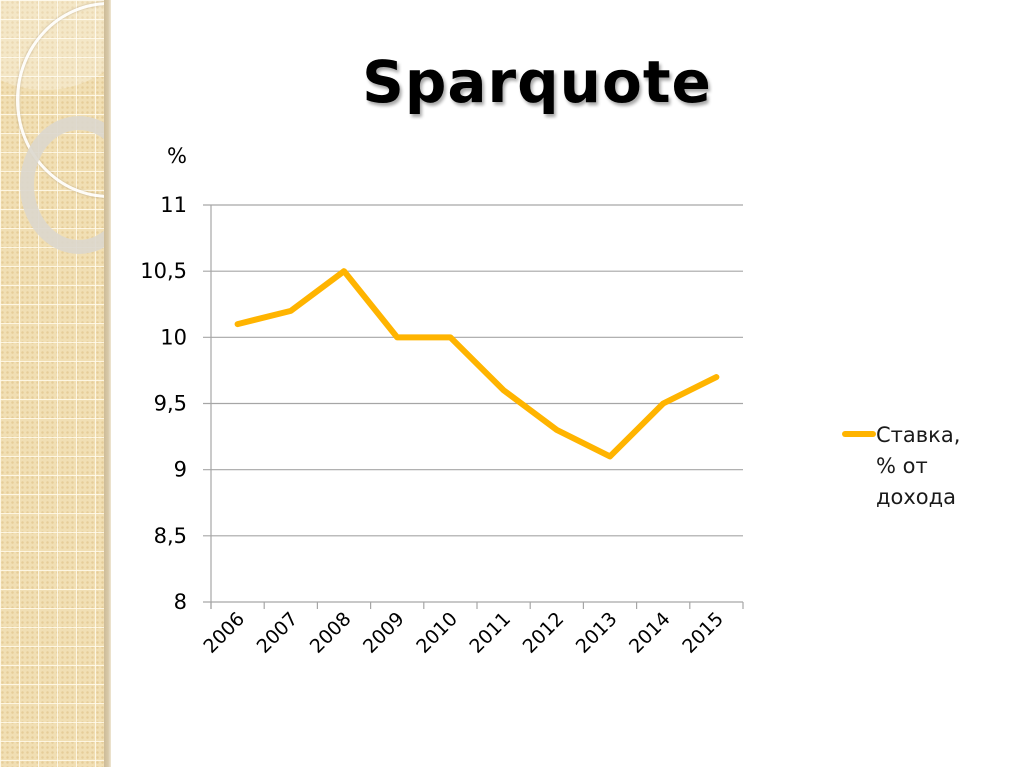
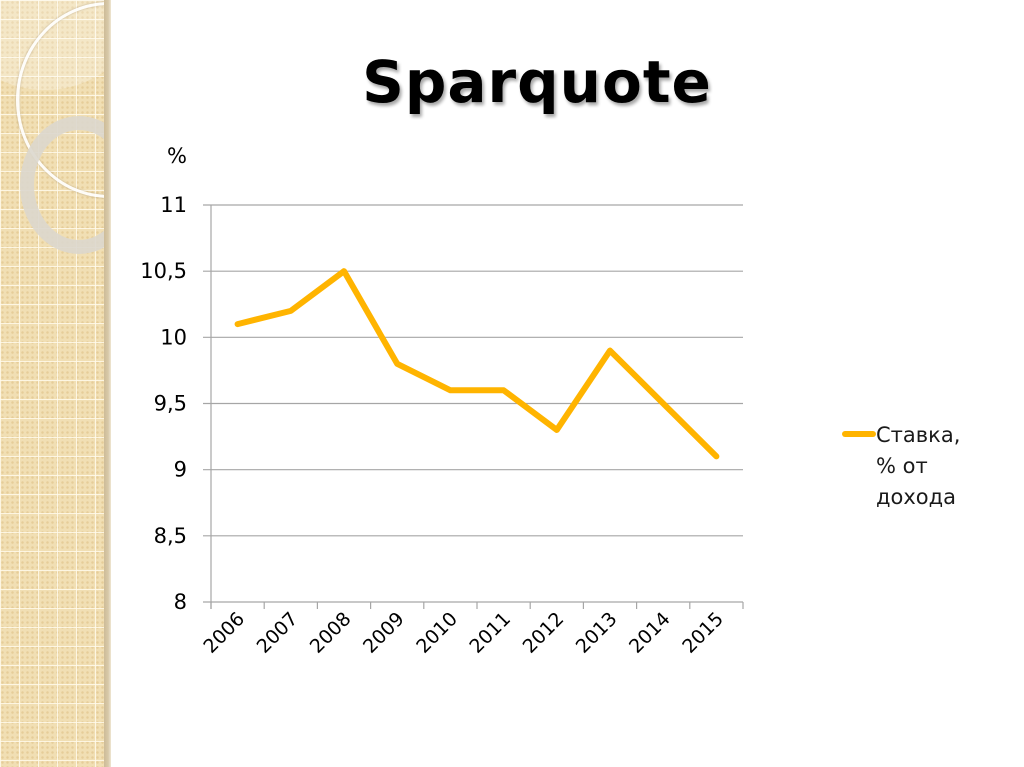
2009: 10.0 -> 9.8
2010: 10.0 -> 9.6
2013: 9.1 -> 9.9
2015: 9.7 -> 9.1
